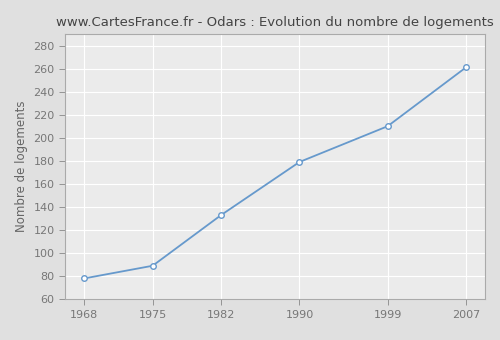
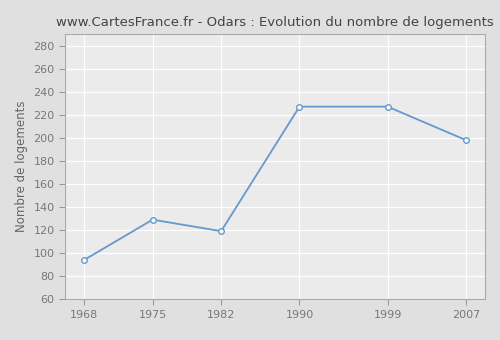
1968: 78 -> 94
1975: 89 -> 129
1982: 133 -> 119
1990: 179 -> 227
1999: 210 -> 227
2007: 261 -> 198
